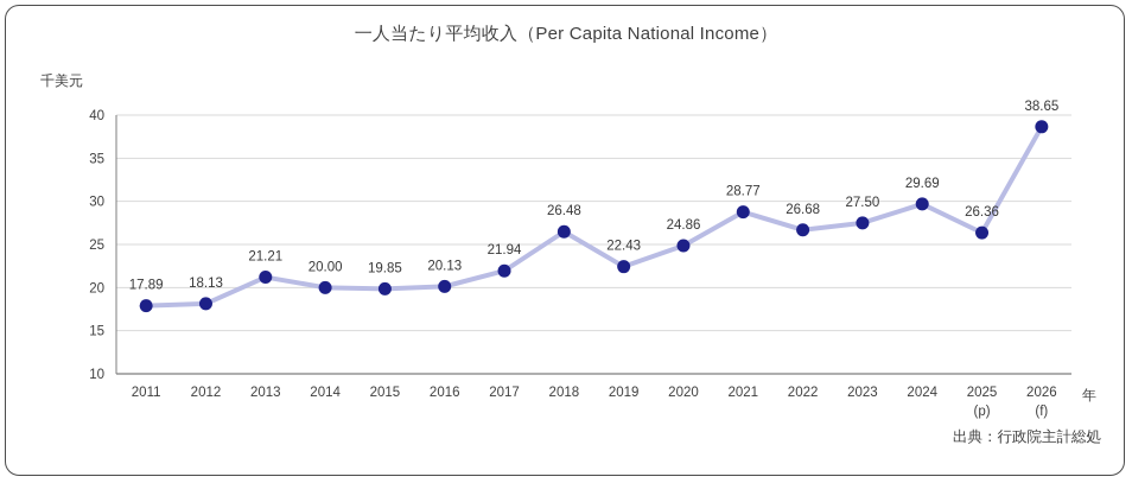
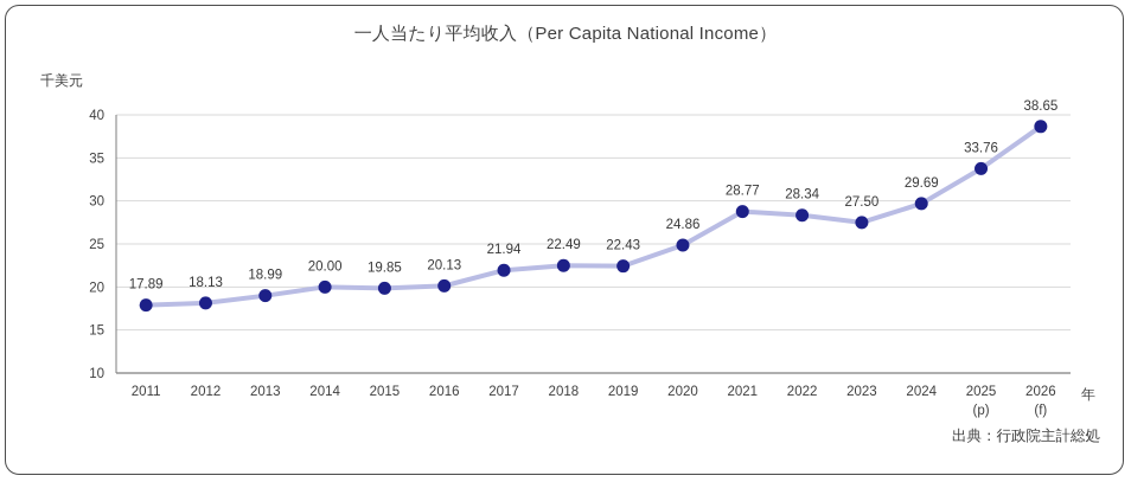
2013: 21.21 -> 18.99
2018: 26.48 -> 22.49
2022: 26.68 -> 28.34
2025: 26.36 -> 33.76
